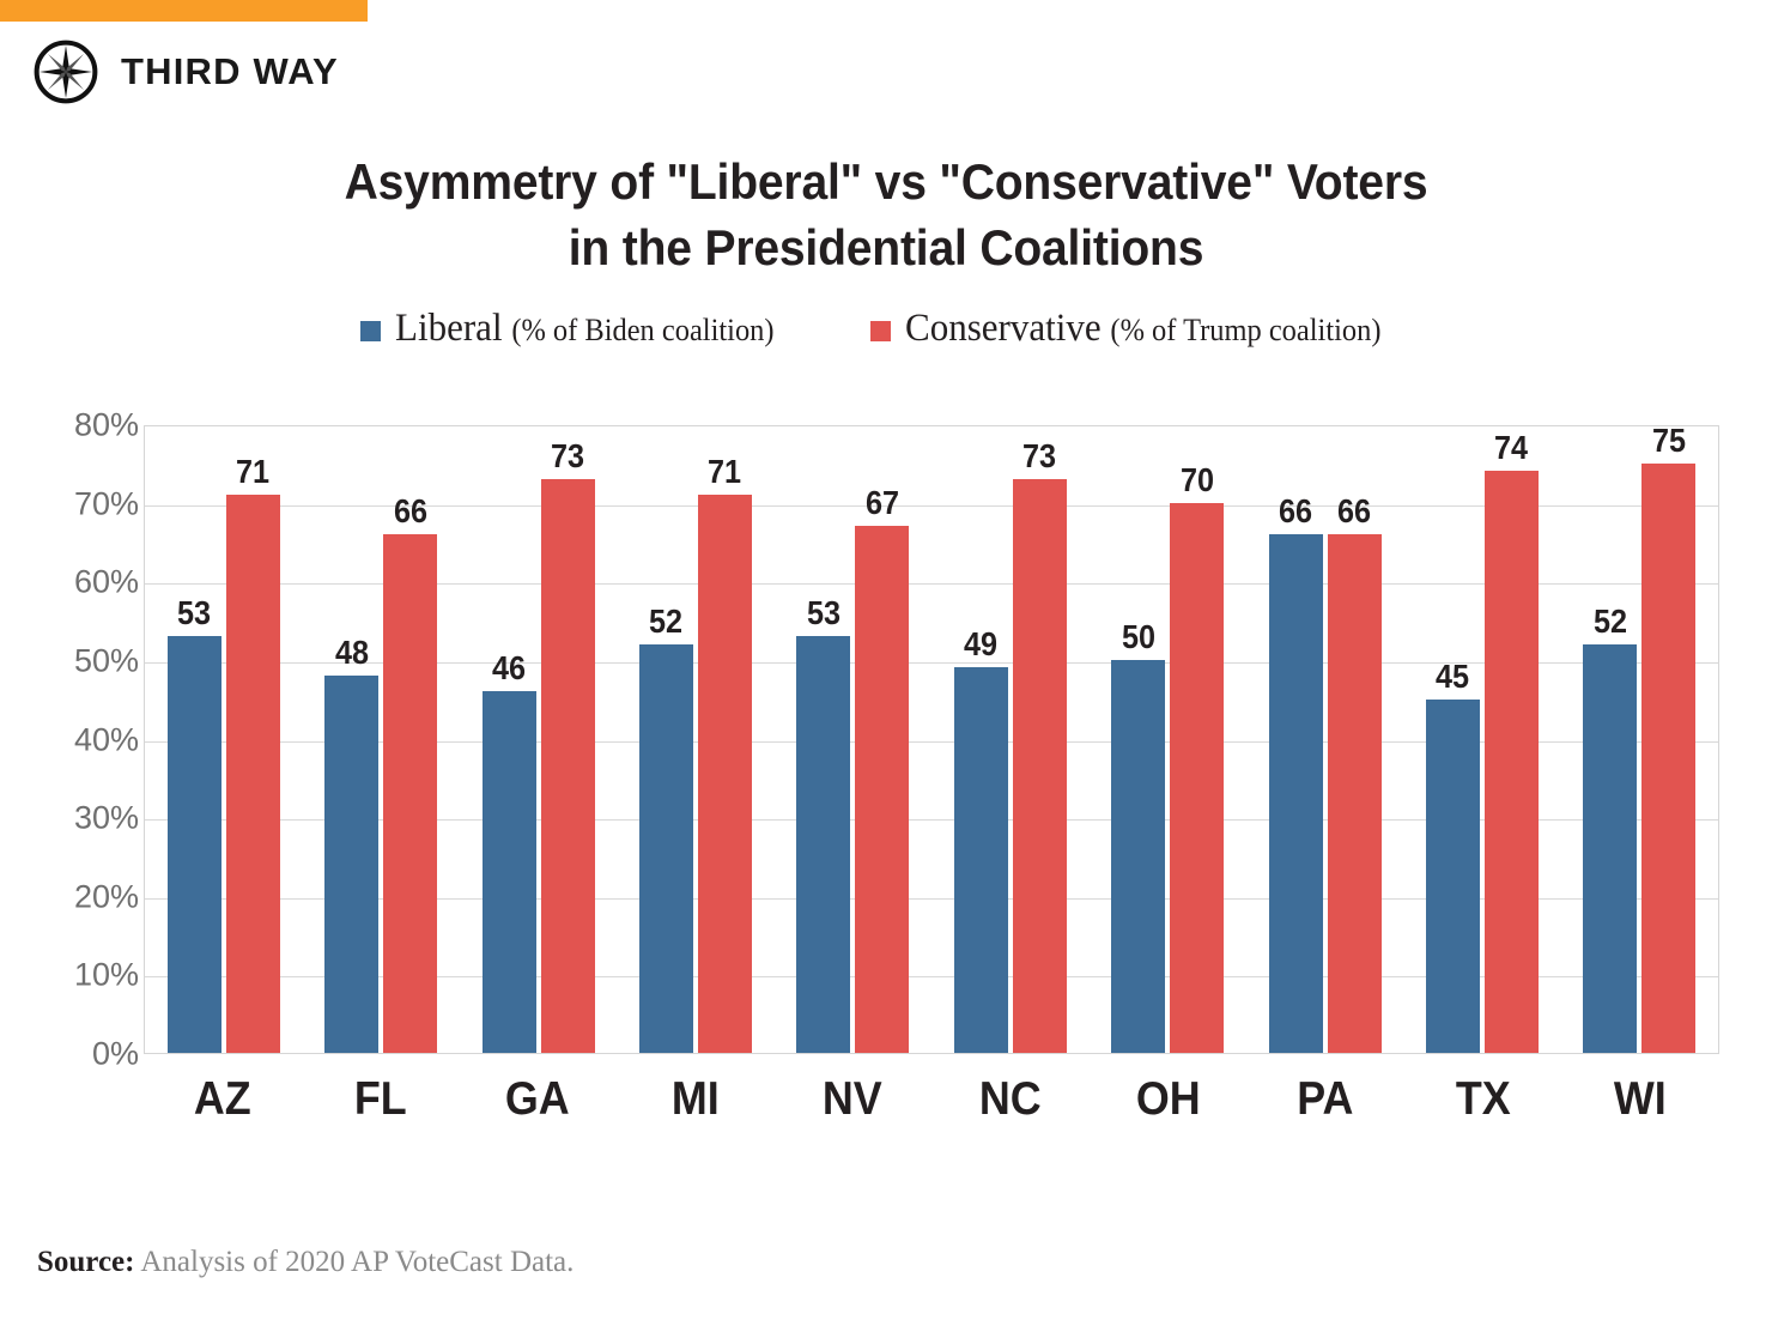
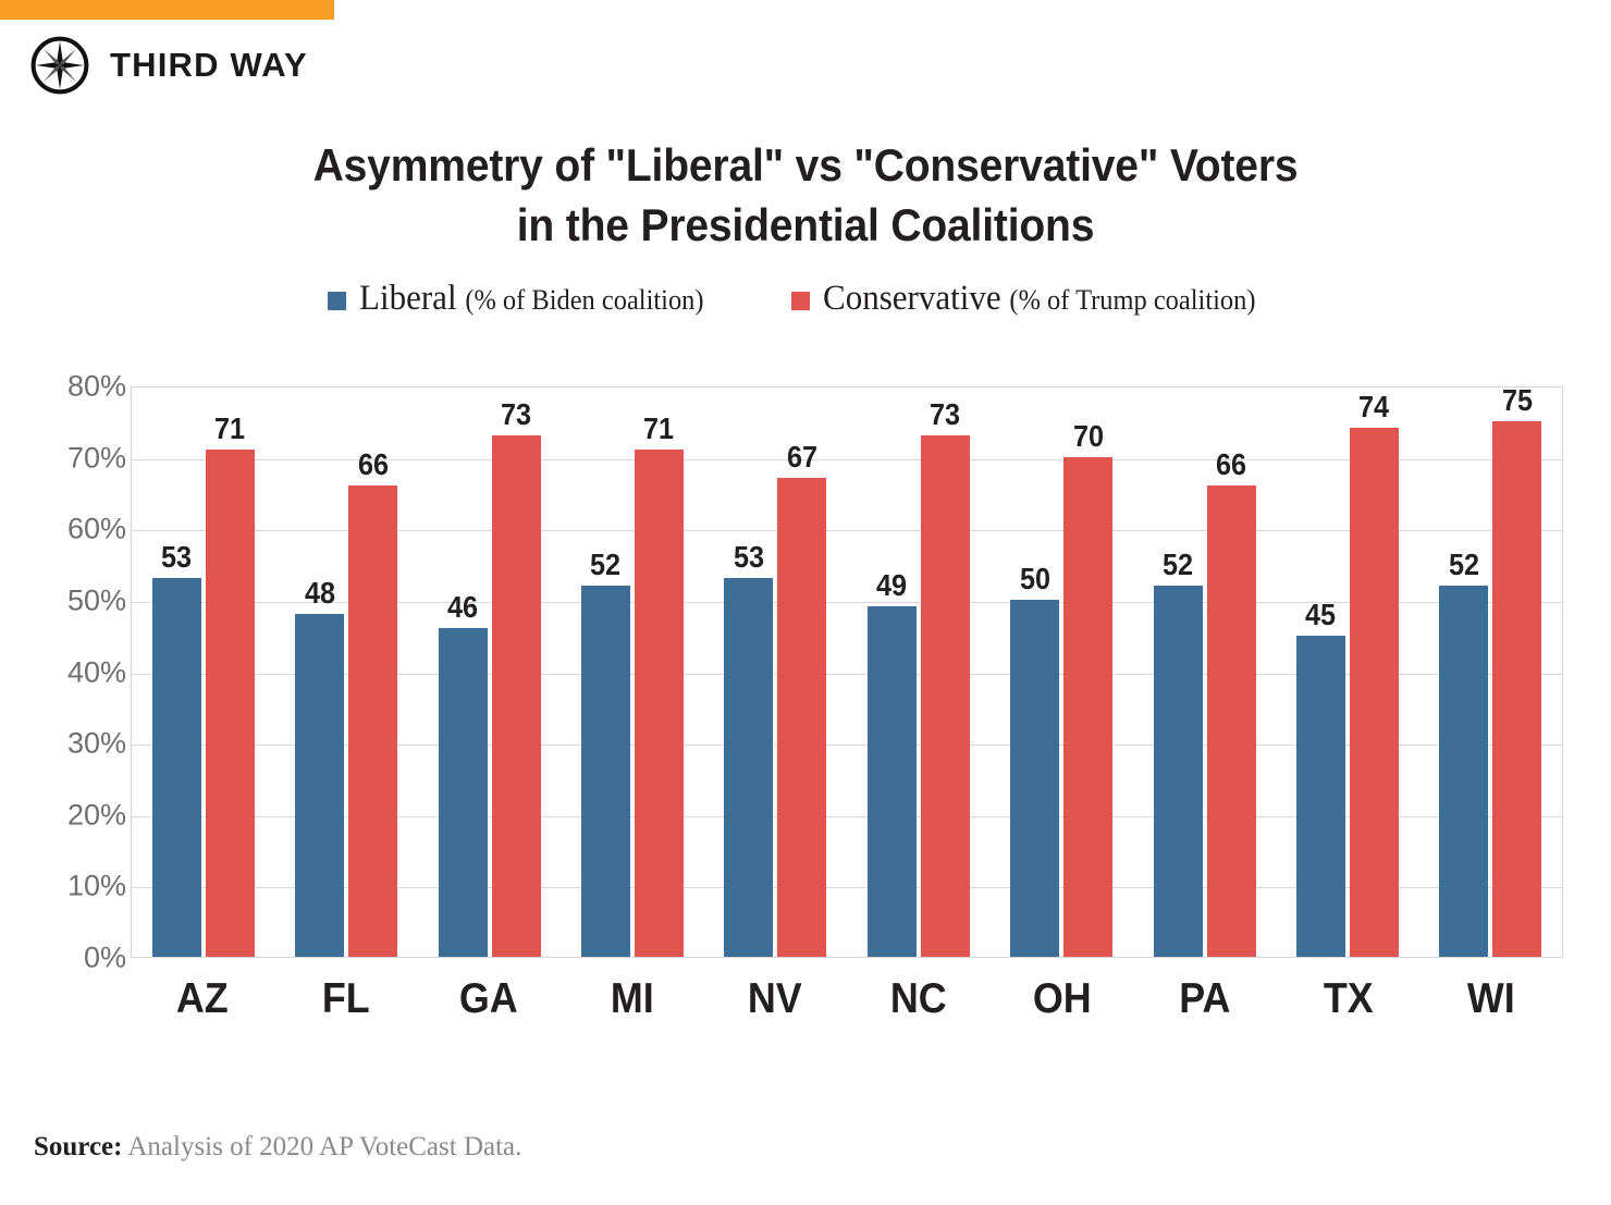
Liberal (% of Biden coalition)/PA: 66 -> 52
